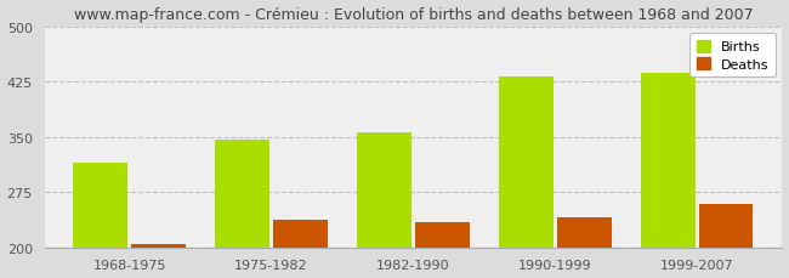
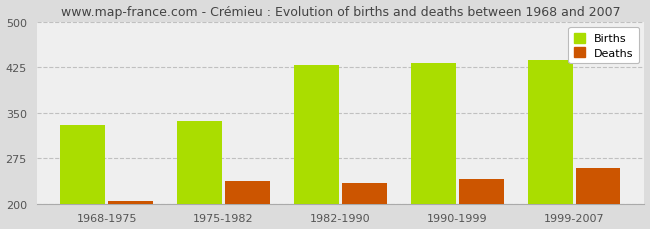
Births/1968-1975: 314 -> 330
Births/1975-1982: 346 -> 336
Births/1982-1990: 356 -> 429
